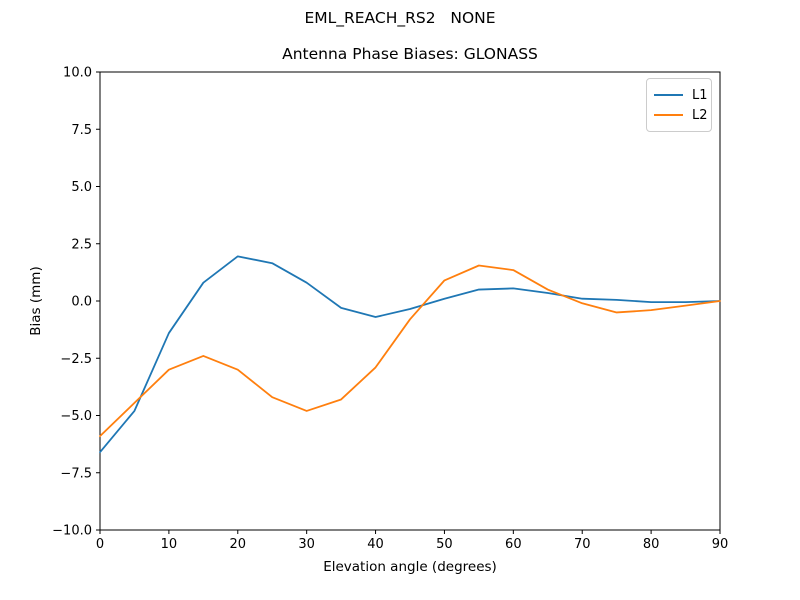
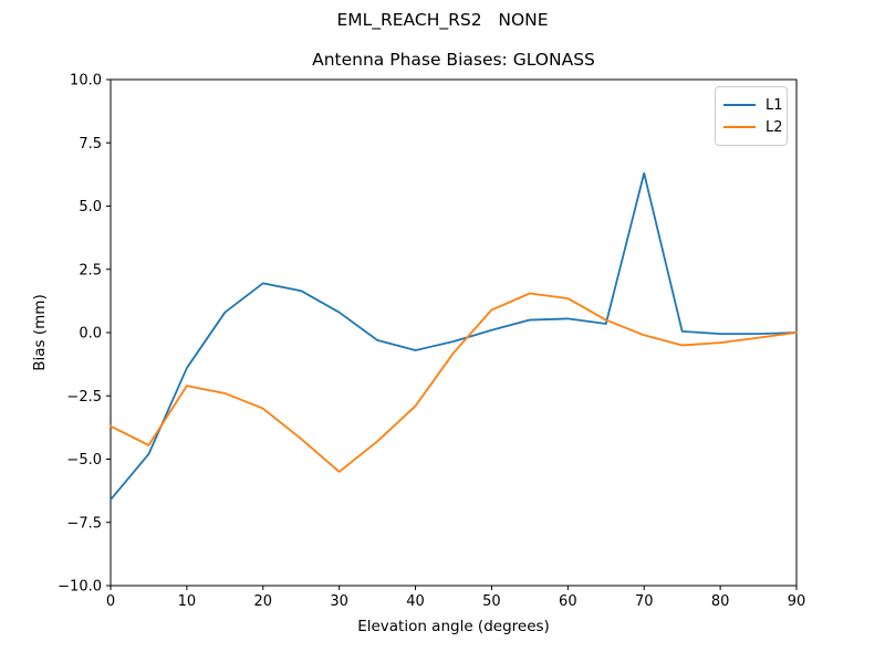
L2/0: -5.9 -> -3.7
L2/10: -3.0 -> -2.1
L2/30: -4.8 -> -5.5
L1/70: 0.1 -> 6.3
